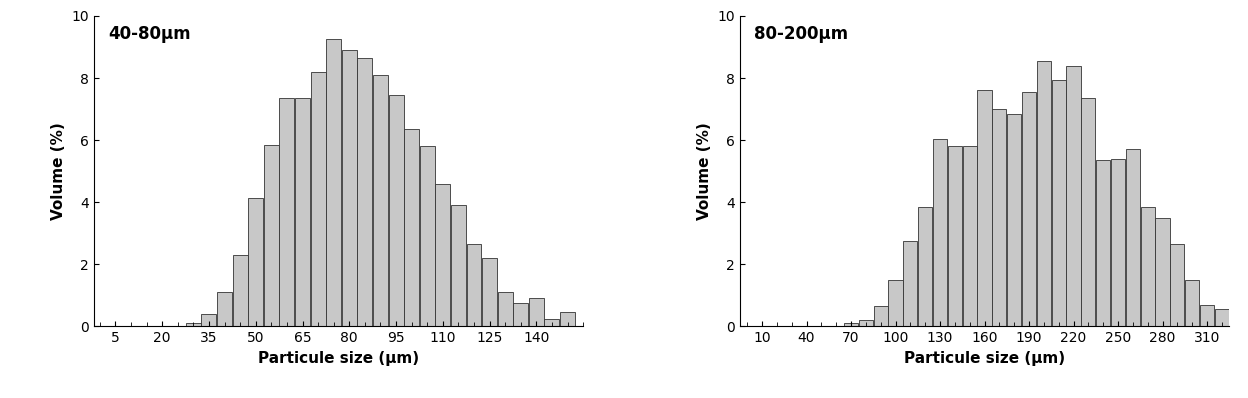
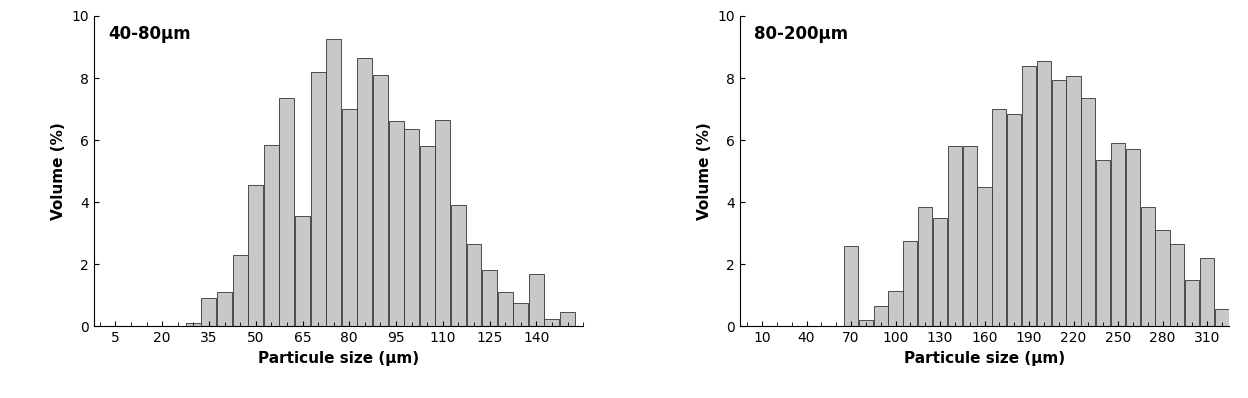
35: 0.40 -> 0.90
50: 4.15 -> 4.55
65: 7.35 -> 3.55
80: 8.90 -> 7.00
95: 7.45 -> 6.60
110: 4.60 -> 6.65
125: 2.20 -> 1.80
140: 0.90 -> 1.70
70: 0.10 -> 2.60
100: 1.50 -> 1.15
130: 6.05 -> 3.50
160: 7.60 -> 4.50
190: 7.55 -> 8.40
220: 8.40 -> 8.05
250: 5.40 -> 5.90
280: 3.50 -> 3.10
310: 0.70 -> 2.20
